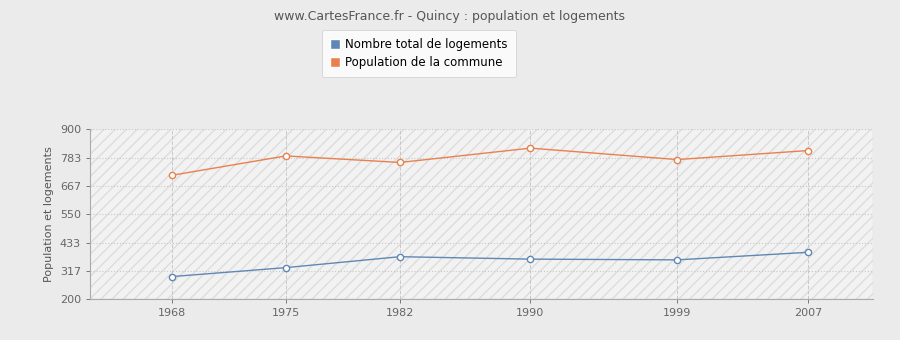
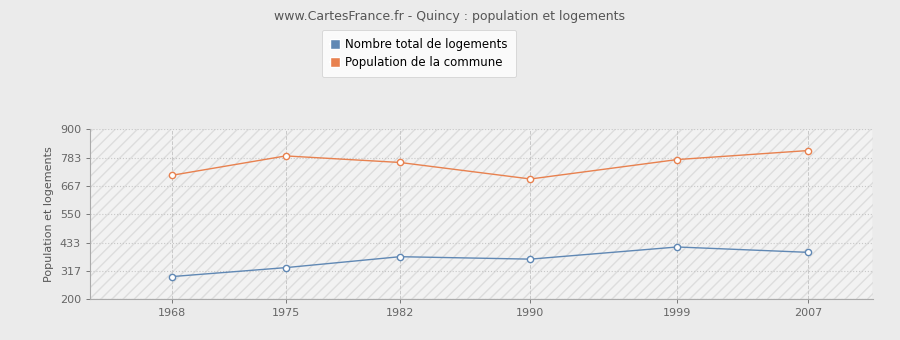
Population de la commune/1990: 822 -> 695
Nombre total de logements/1999: 362 -> 415
